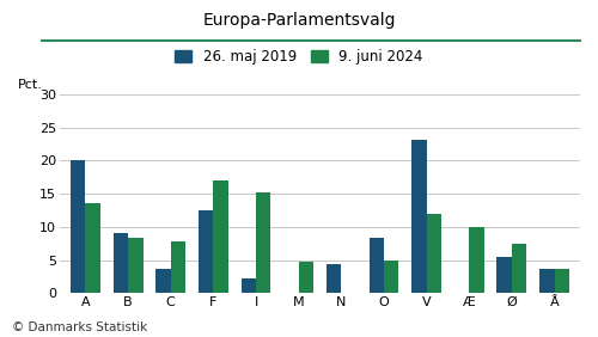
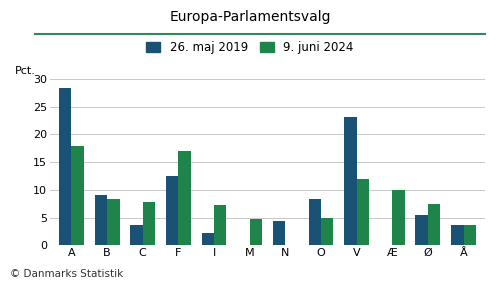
26. maj 2019/A: 20.0 -> 28.3
9. juni 2024/A: 13.6 -> 18.0
9. juni 2024/I: 15.2 -> 7.2
